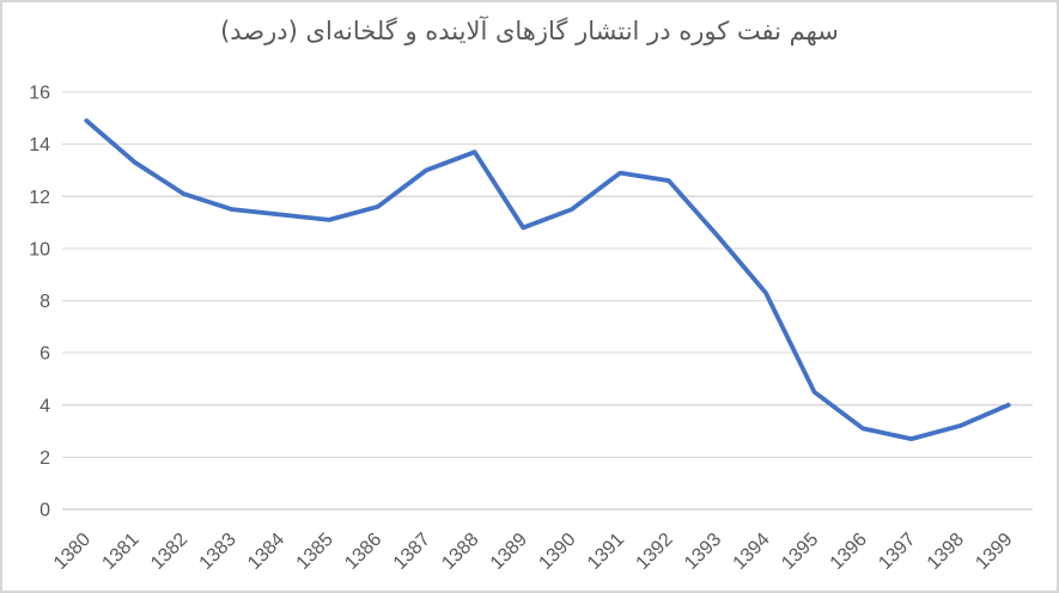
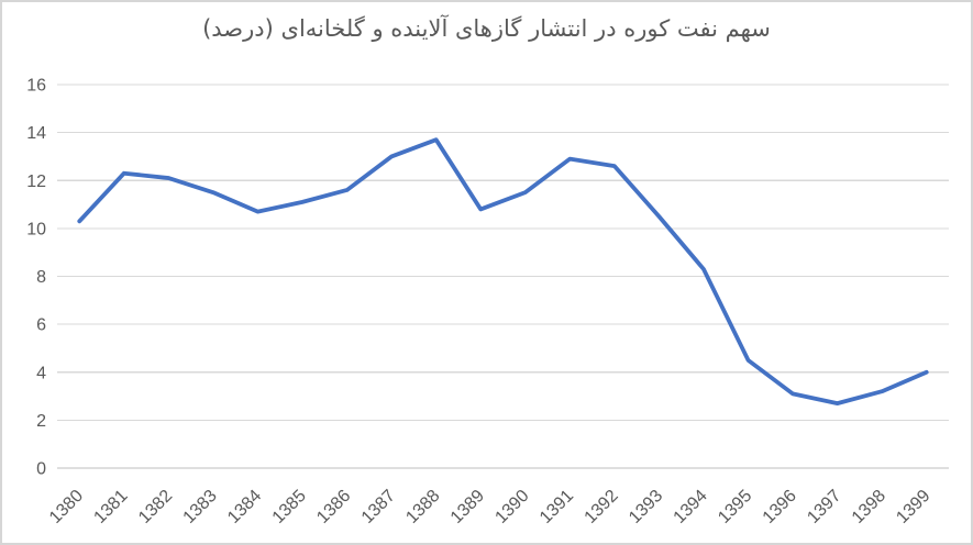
1380: 14.9 -> 10.3
1381: 13.3 -> 12.3
1384: 11.3 -> 10.7
